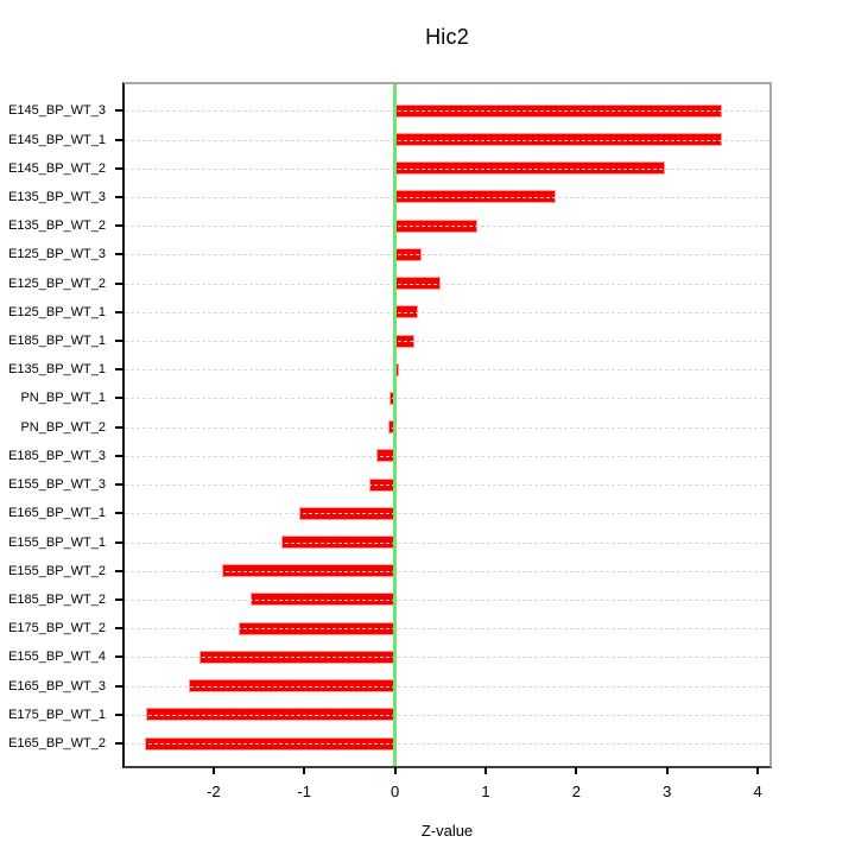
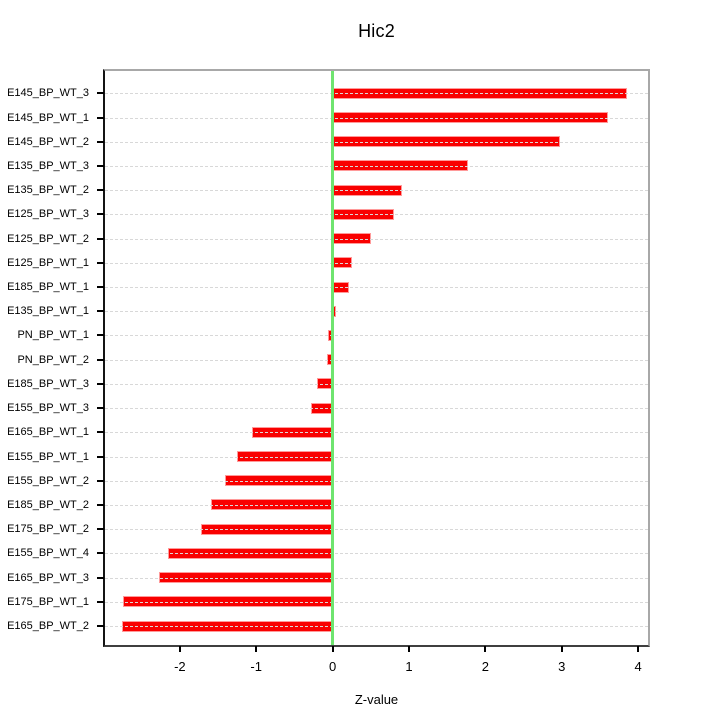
E145_BP_WT_3: 3.6 -> 3.9
E125_BP_WT_3: 0.3 -> 0.8
E155_BP_WT_2: -1.9 -> -1.4
